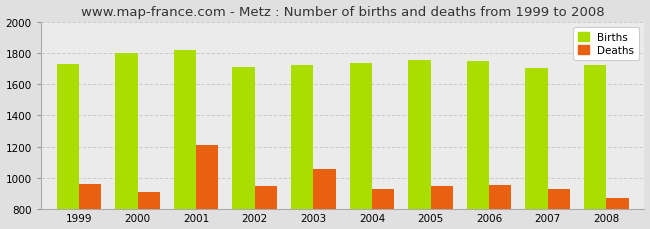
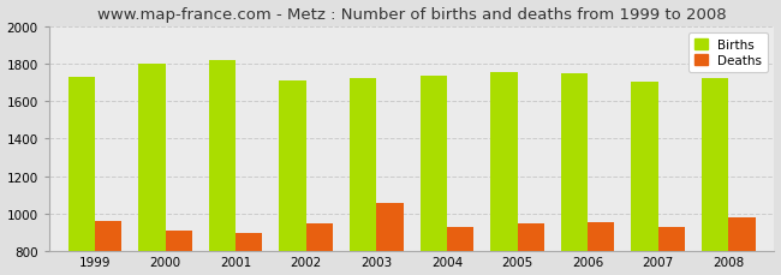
Deaths/2001: 1210 -> 900
Deaths/2008: 870 -> 980
